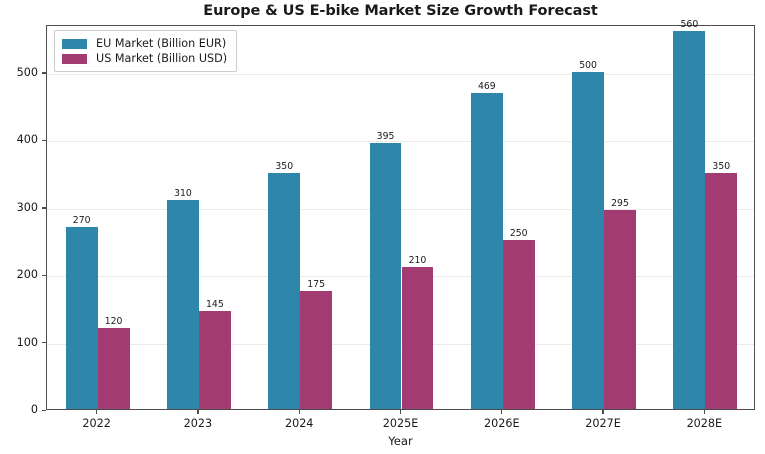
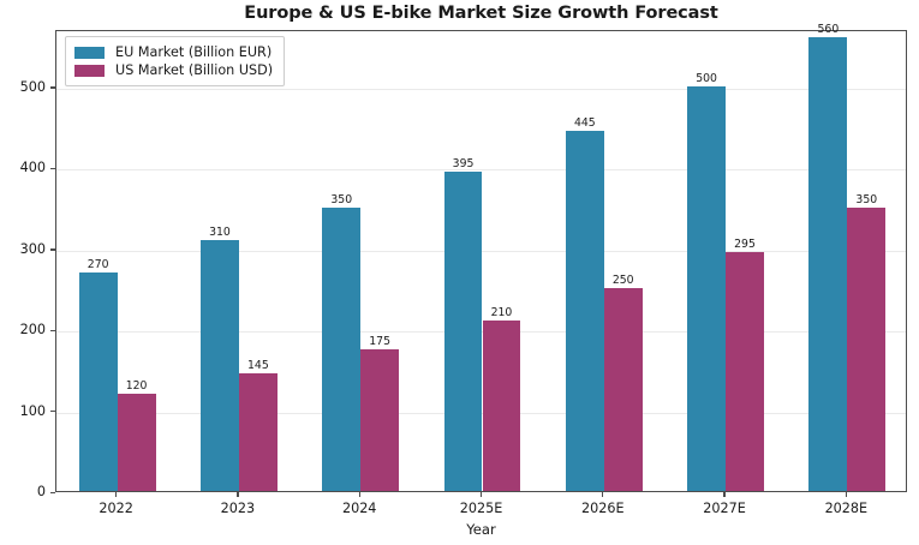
EU Market (Billion EUR)/2026E: 469 -> 445
